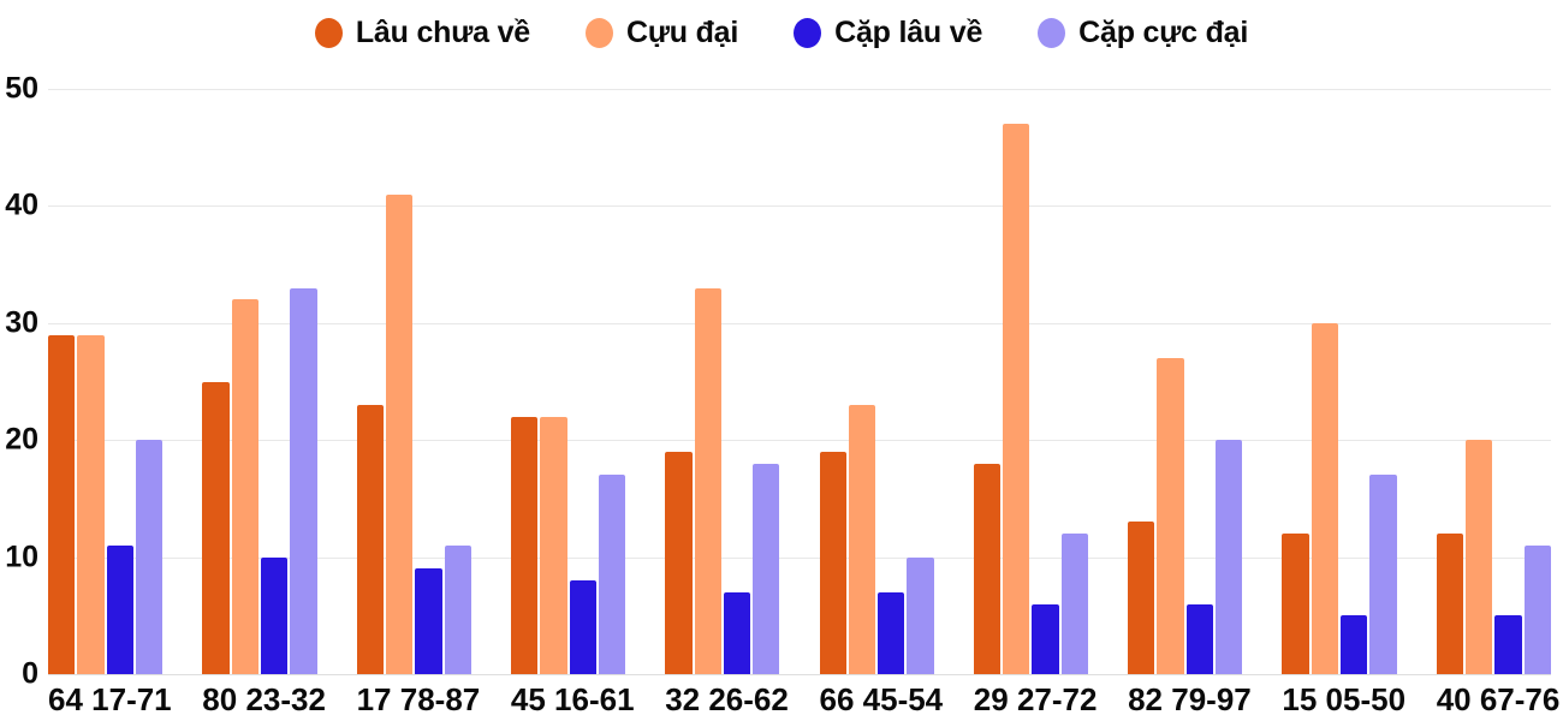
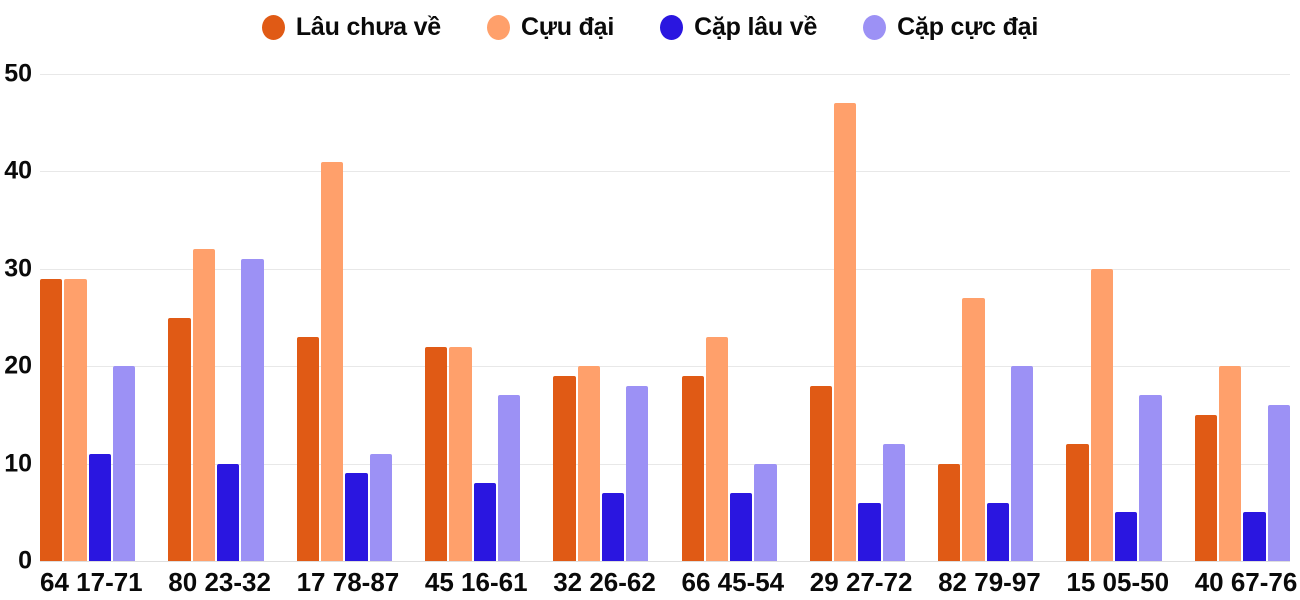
Cặp cực đại/80 23-32: 33 -> 31
Cựu đại/32 26-62: 33 -> 20
Lâu chưa về/82 79-97: 13 -> 10
Lâu chưa về/40 67-76: 12 -> 15
Cặp cực đại/40 67-76: 11 -> 16
